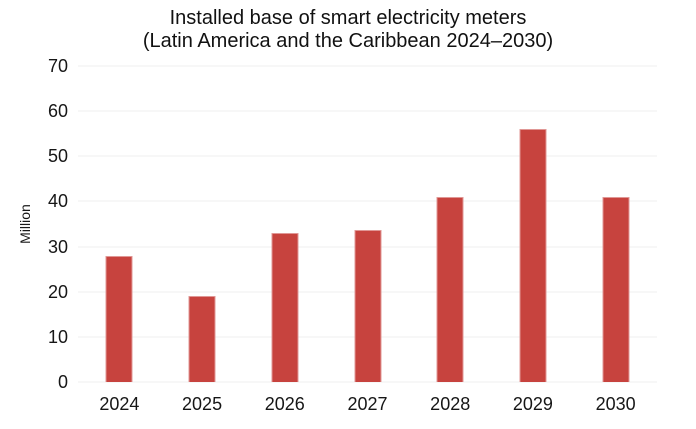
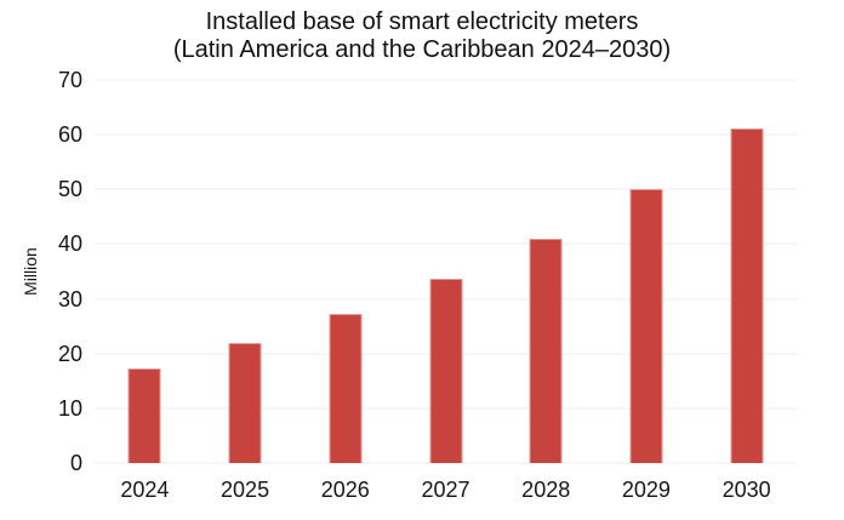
2024: 28 -> 17
2025: 19 -> 22
2026: 33 -> 27
2029: 56 -> 50
2030: 41 -> 61
